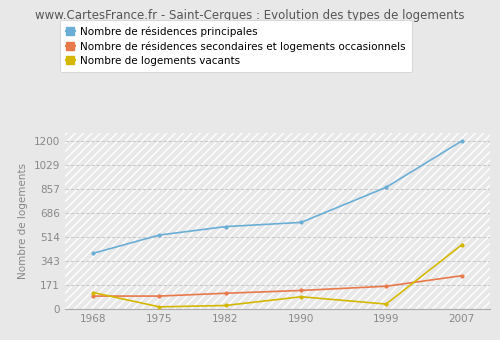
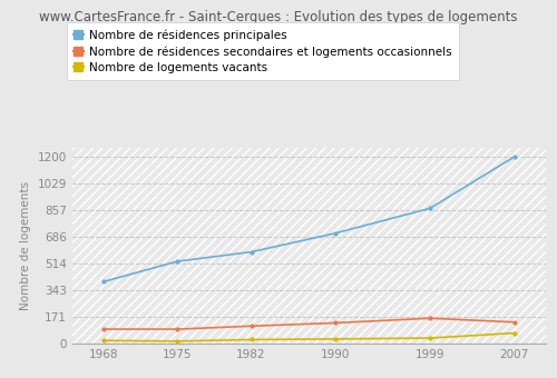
Nombre de logements vacants/1968: 120 -> 20
Nombre de résidences principales/1990: 620 -> 710
Nombre de logements vacants/1990: 90 -> 30
Nombre de résidences secondaires et logements occasionnels/2007: 240 -> 140
Nombre de logements vacants/2007: 460 -> 70
